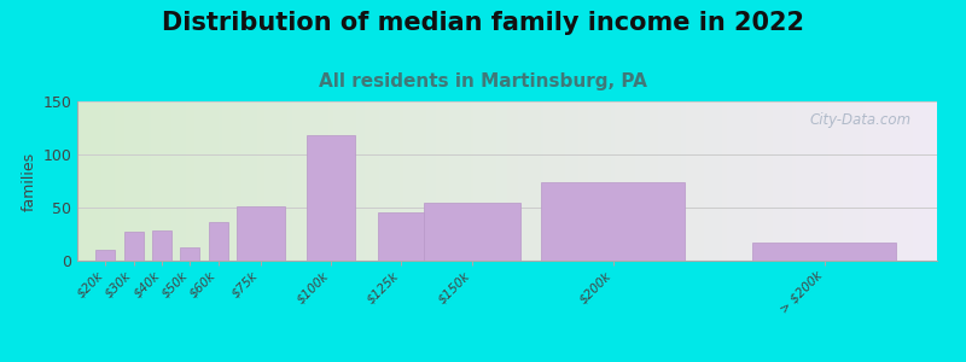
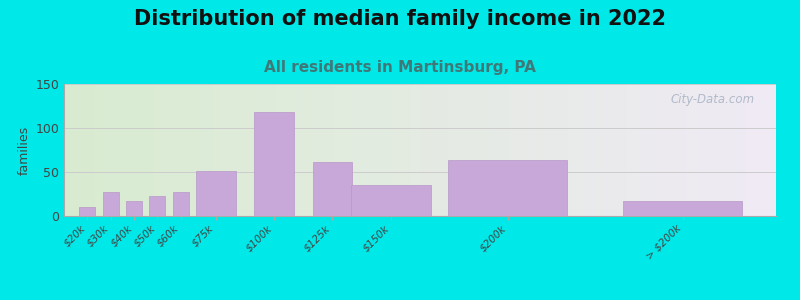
$40k: 28 -> 17
$50k: 12 -> 23
$60k: 36 -> 27
$125k: 46 -> 61
$150k: 54 -> 35
$200k: 74 -> 64
